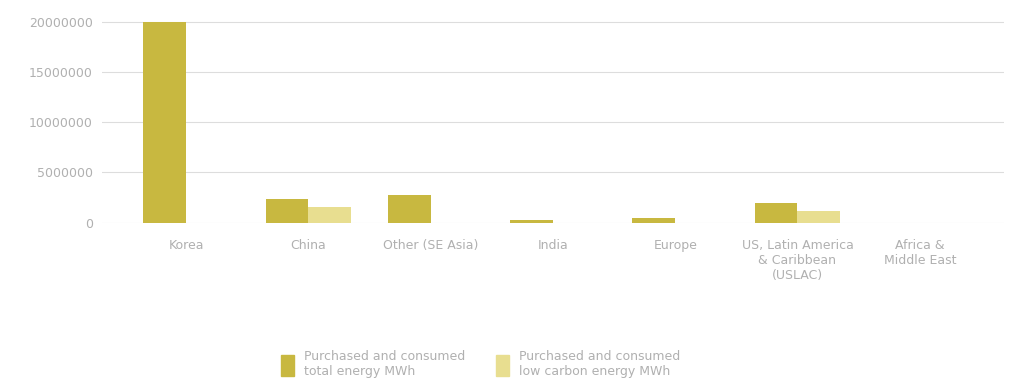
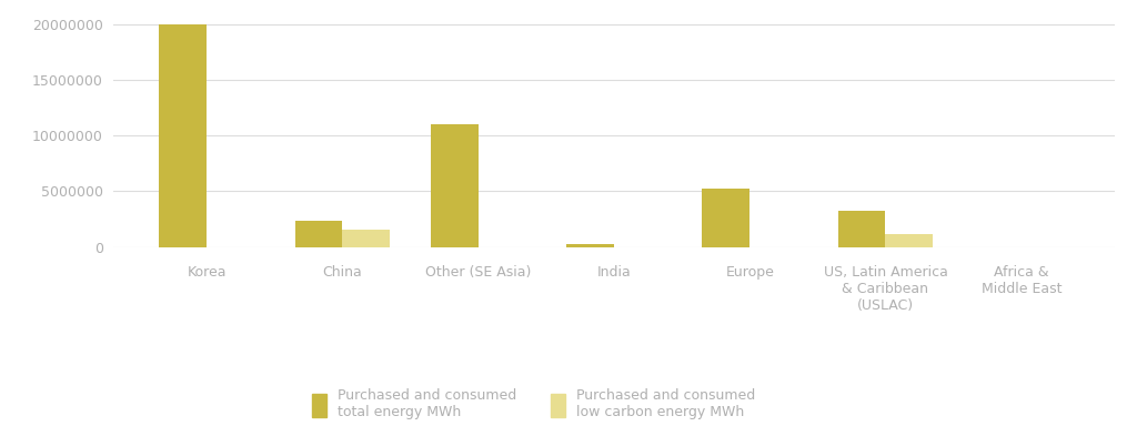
Purchased and consumed total energy MWh/Other (SE Asia): 2800000 -> 11000000
Purchased and consumed total energy MWh/Europe: 400000 -> 5200000
Purchased and consumed total energy MWh/US, Latin America & Caribbean (USLAC): 2000000 -> 3300000
